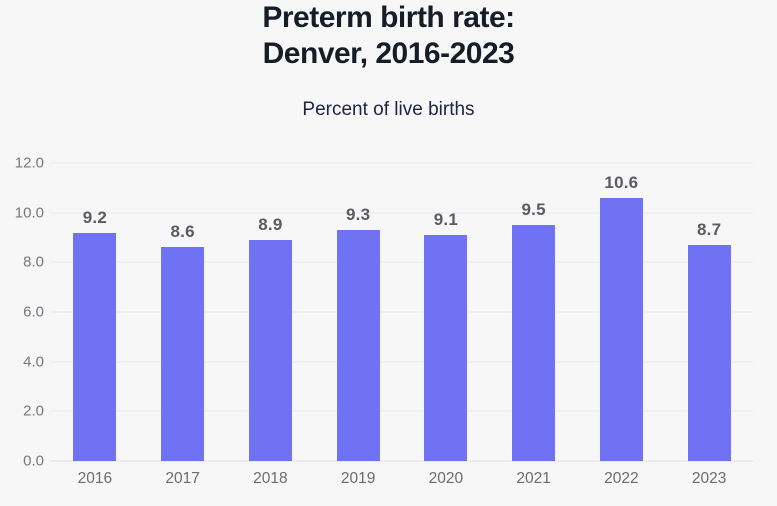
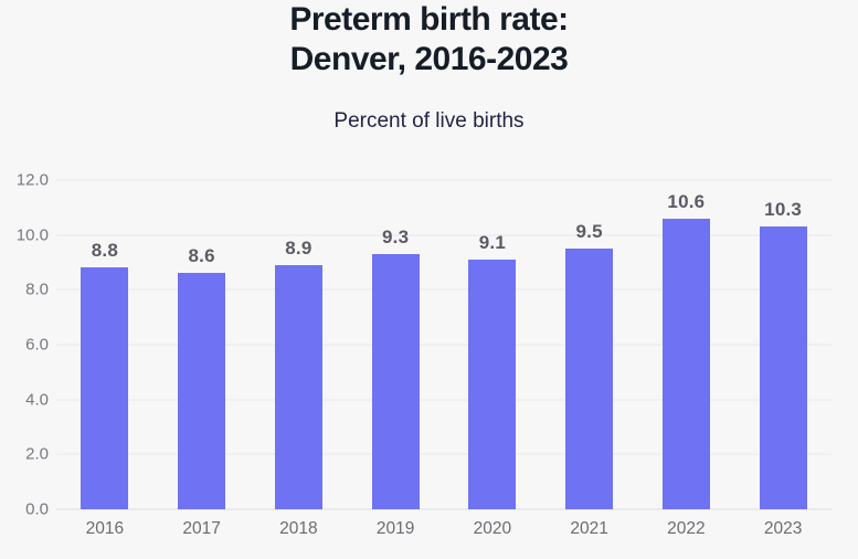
2016: 9.2 -> 8.8
2023: 8.7 -> 10.3
